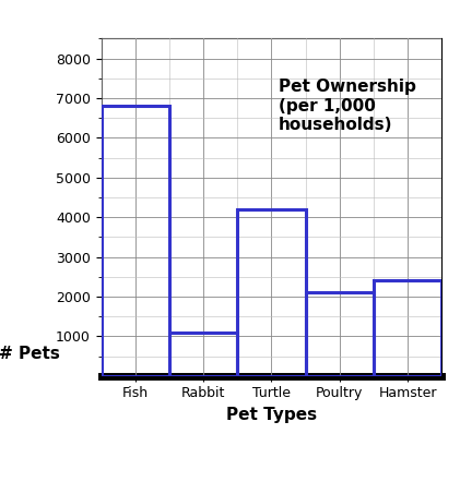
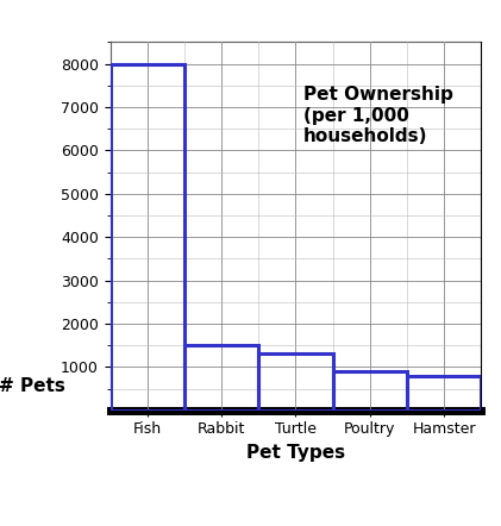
Fish: 6800 -> 8000
Rabbit: 1100 -> 1500
Turtle: 4200 -> 1300
Poultry: 2100 -> 900
Hamster: 2400 -> 800
